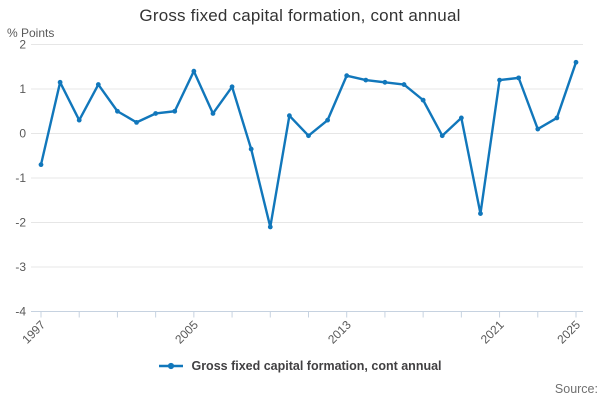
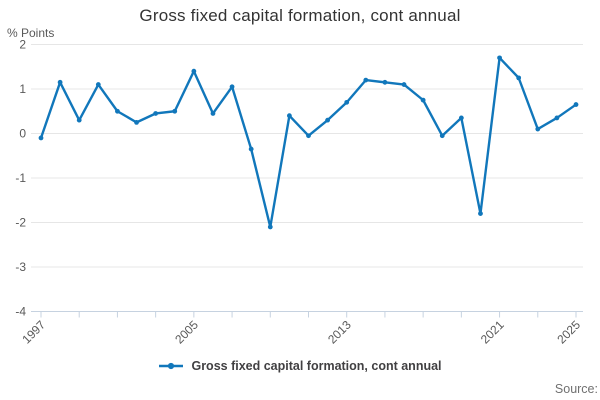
1997: -0.7 -> -0.1
2013: 1.3 -> 0.7
2021: 1.2 -> 1.7
2025: 1.6 -> 0.7
